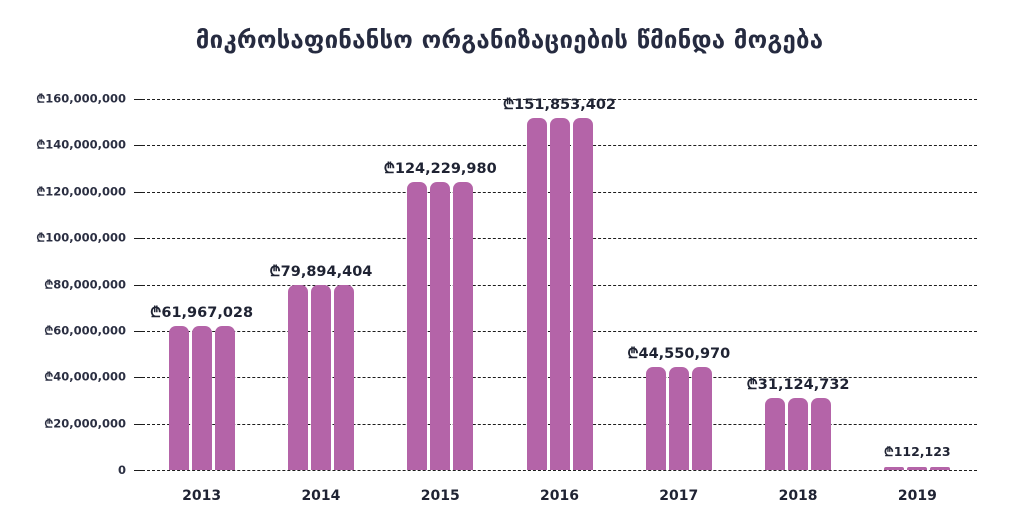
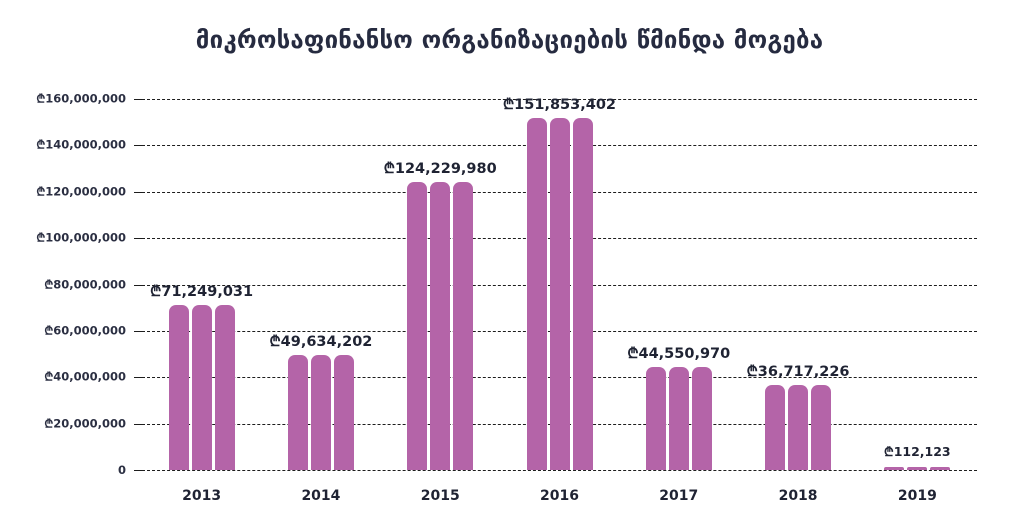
2013: 61,967,028 -> 71,249,031
2014: 79,894,404 -> 49,634,202
2018: 31,124,732 -> 36,717,226
